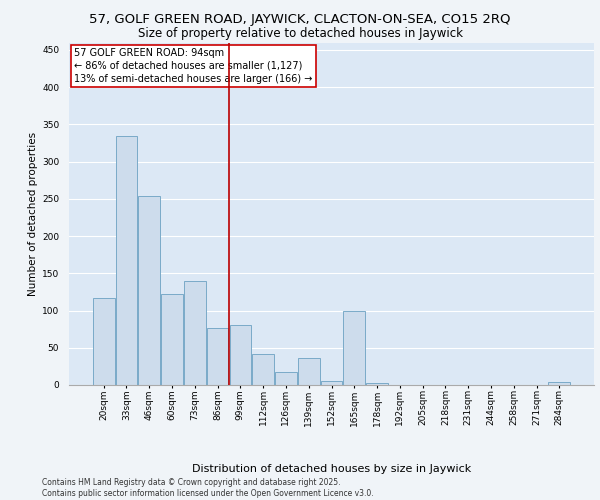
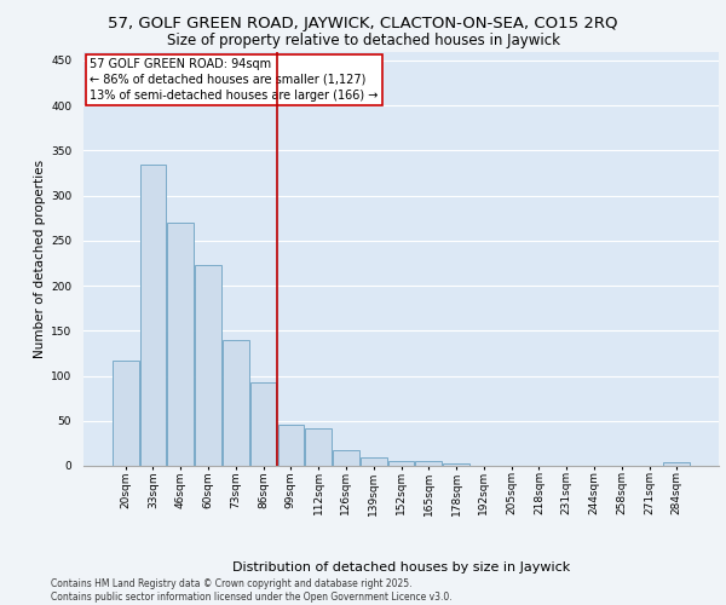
46sqm: 254 -> 270
60sqm: 122 -> 223
86sqm: 76 -> 93
99sqm: 80 -> 45
139sqm: 36 -> 9
165sqm: 100 -> 6
